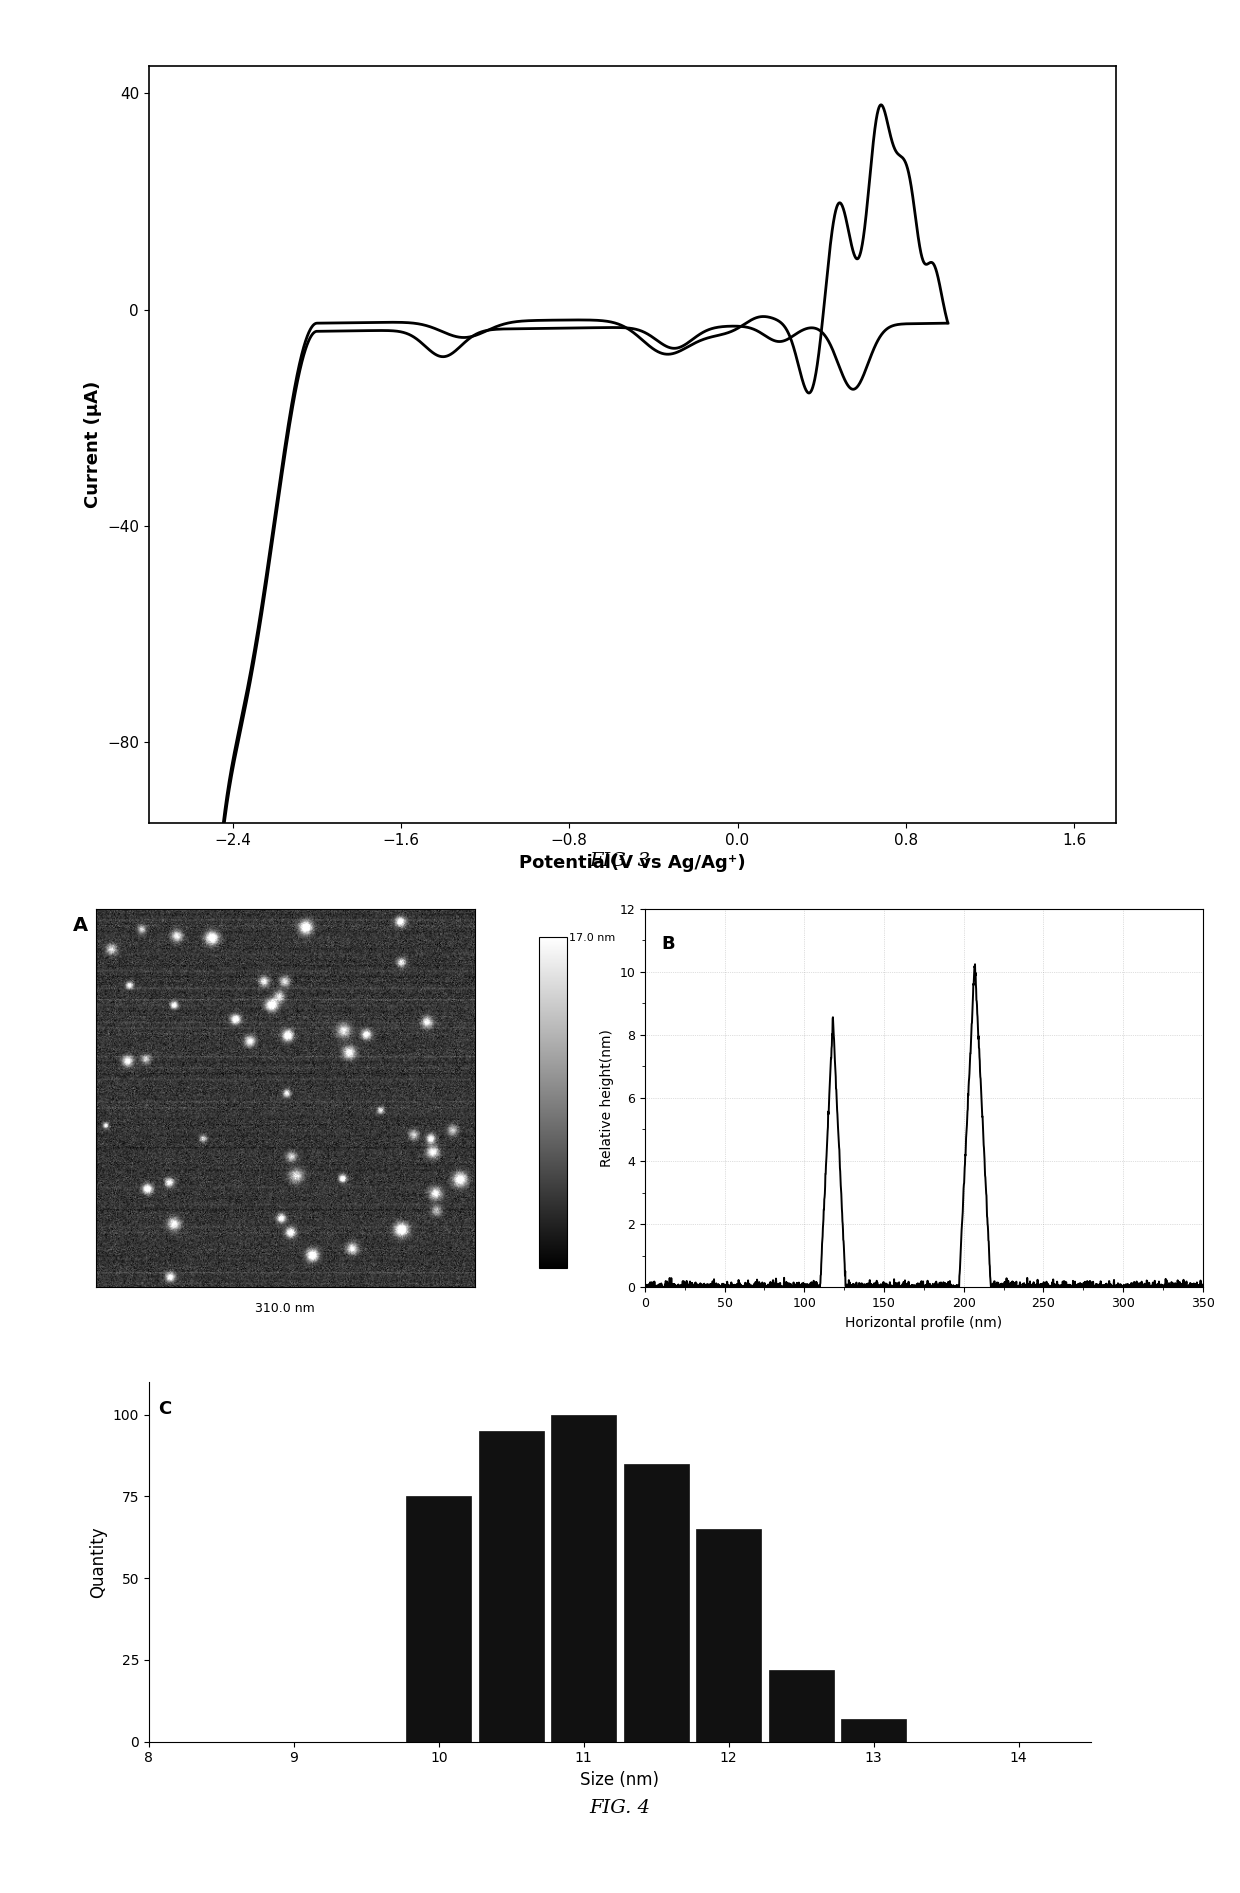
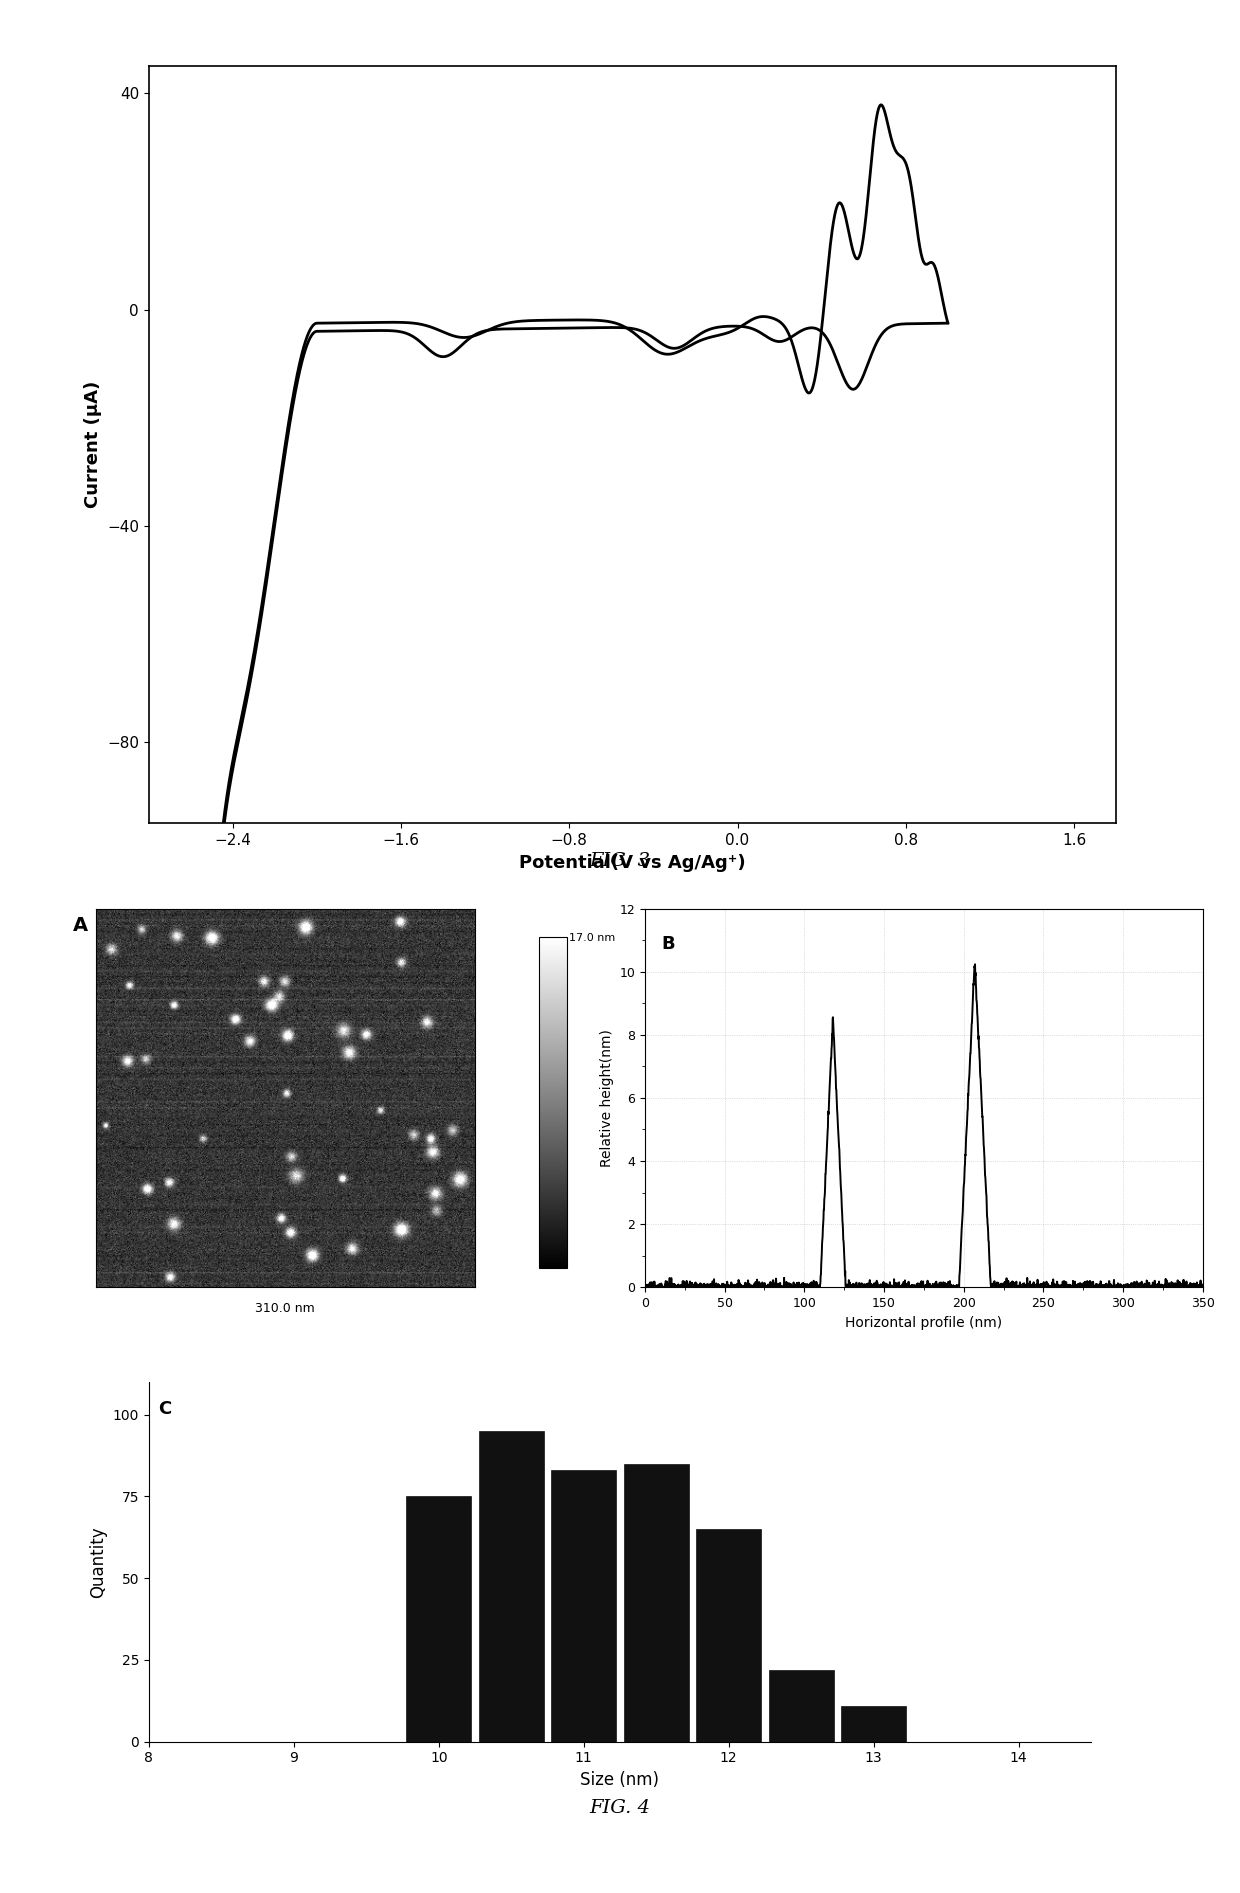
11: 100 -> 83
13: 7 -> 11
